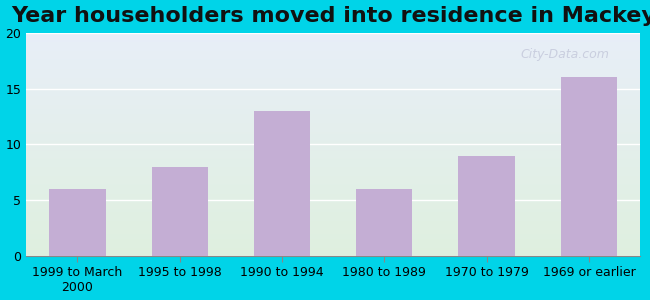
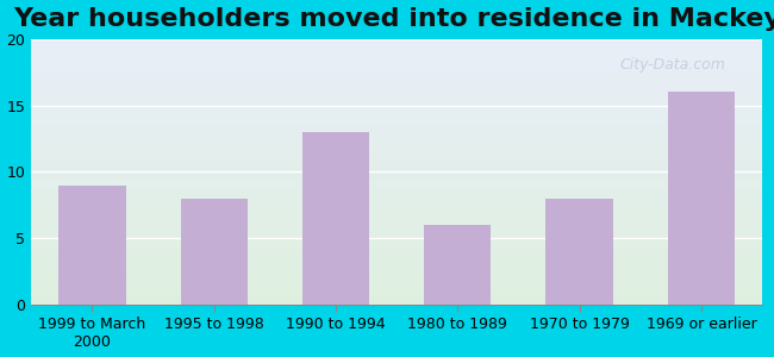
1999 to March 2000: 6 -> 9
1970 to 1979: 9 -> 8
